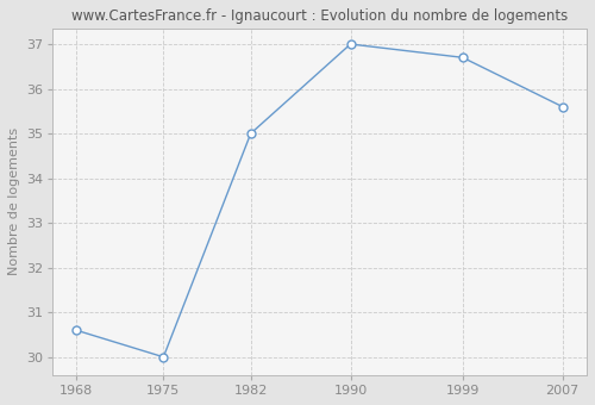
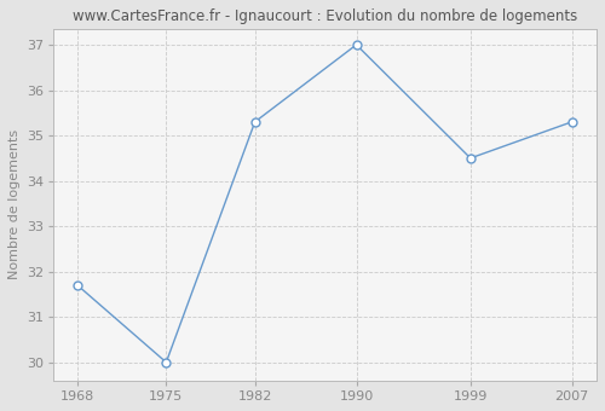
1968: 30.6 -> 31.7
1982: 35.0 -> 35.3
1999: 36.7 -> 34.5
2007: 35.6 -> 35.3
